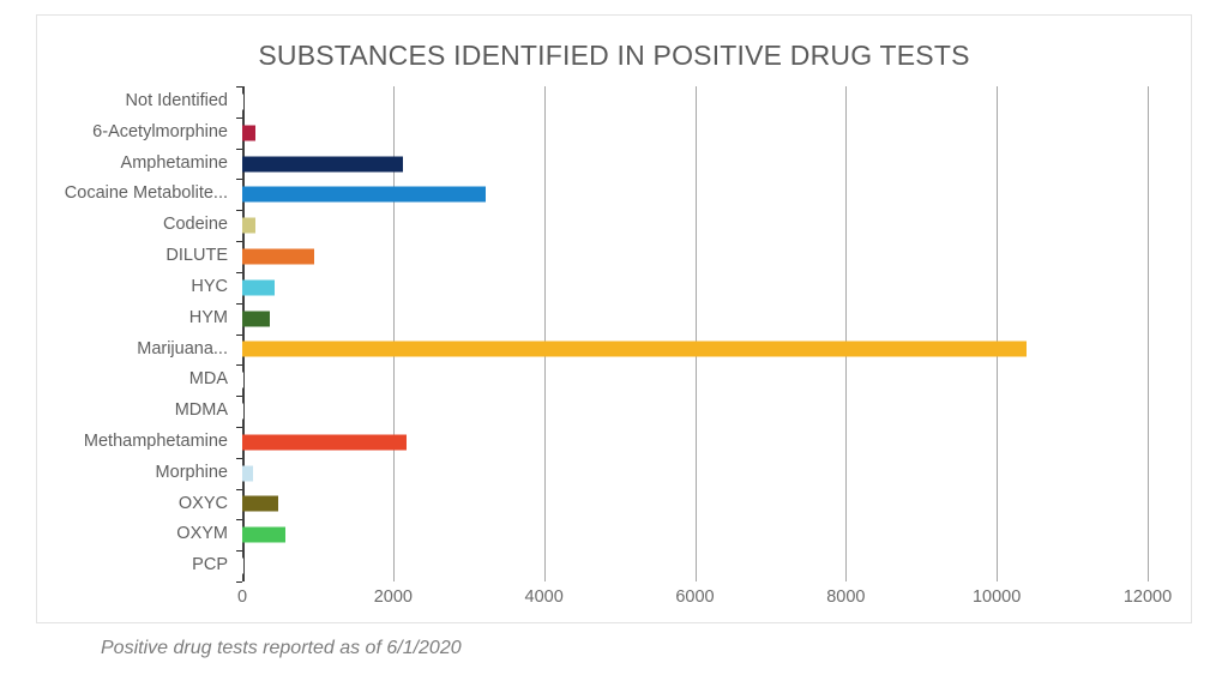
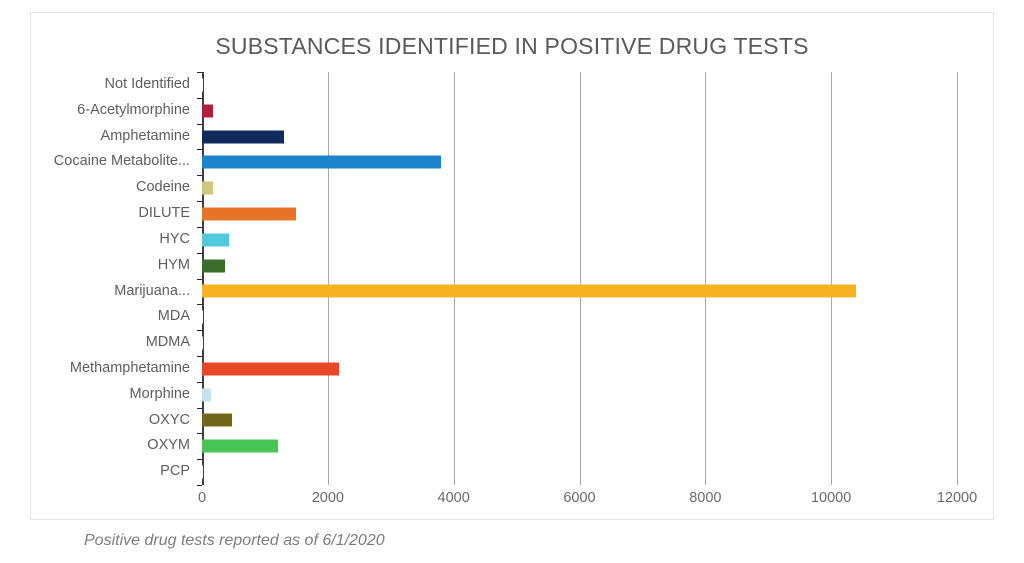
Amphetamine: 2100 -> 1300
Cocaine Metabolite...: 3200 -> 3800
DILUTE: 1000 -> 1500
OXYM: 600 -> 1200
